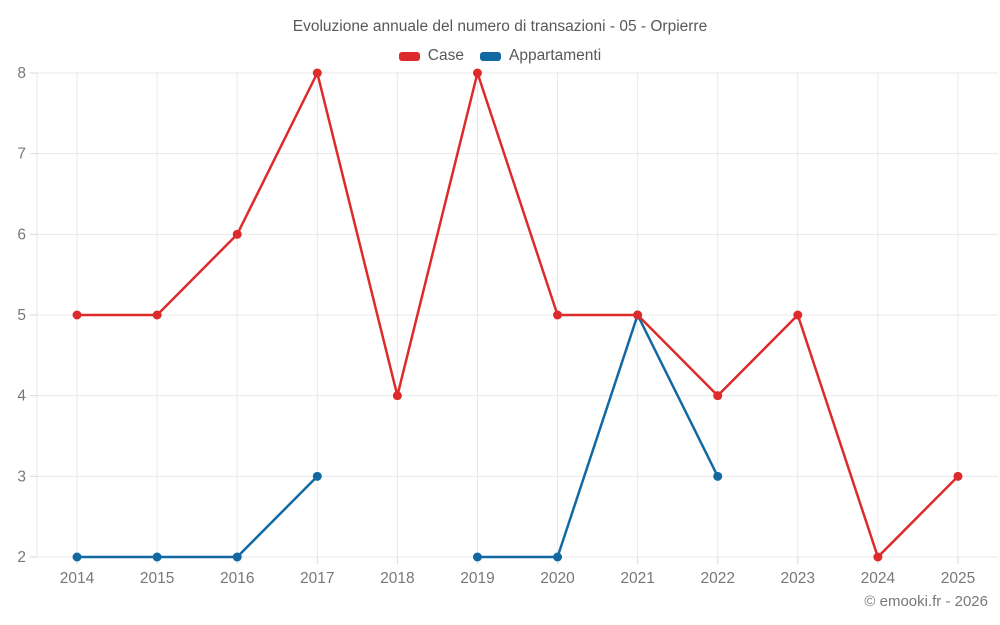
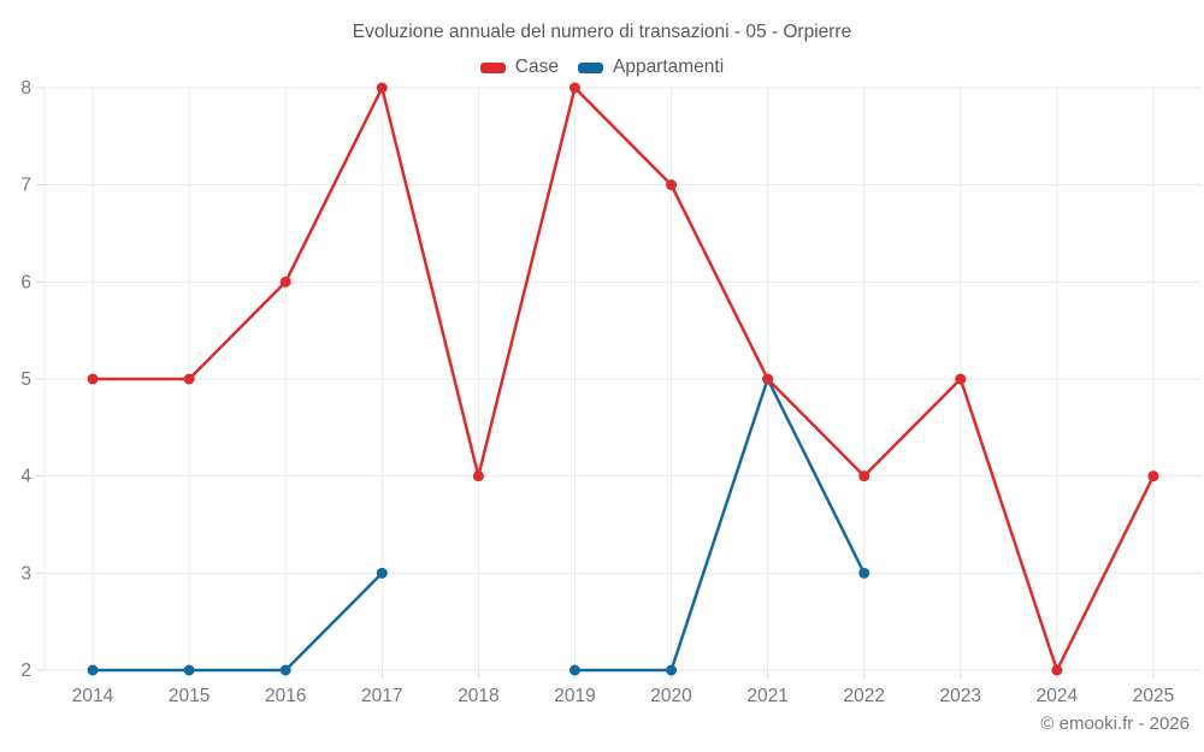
Case/2020: 5 -> 7
Case/2025: 3 -> 4
